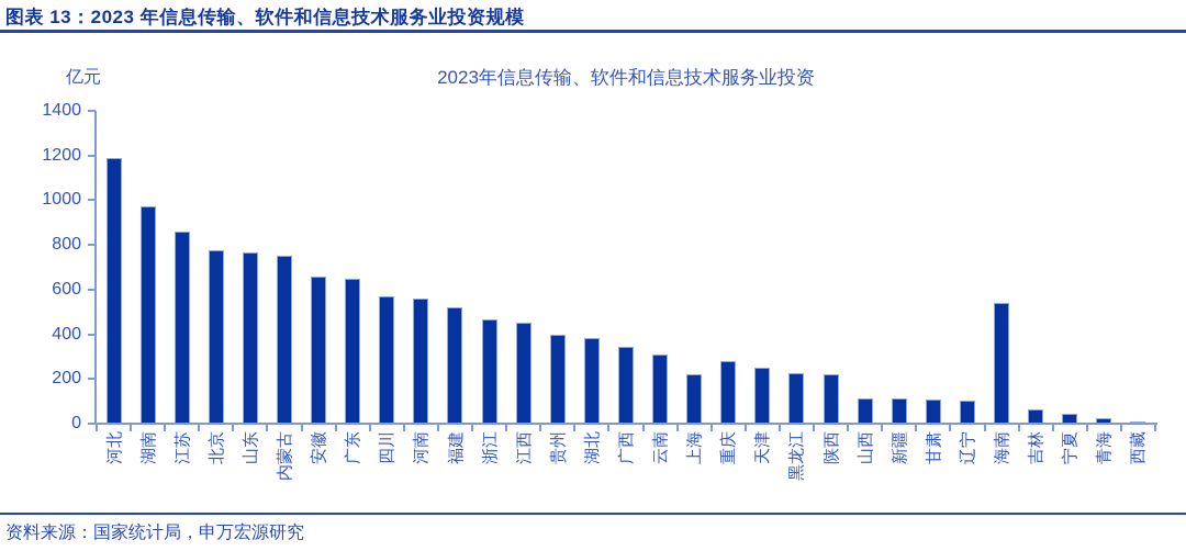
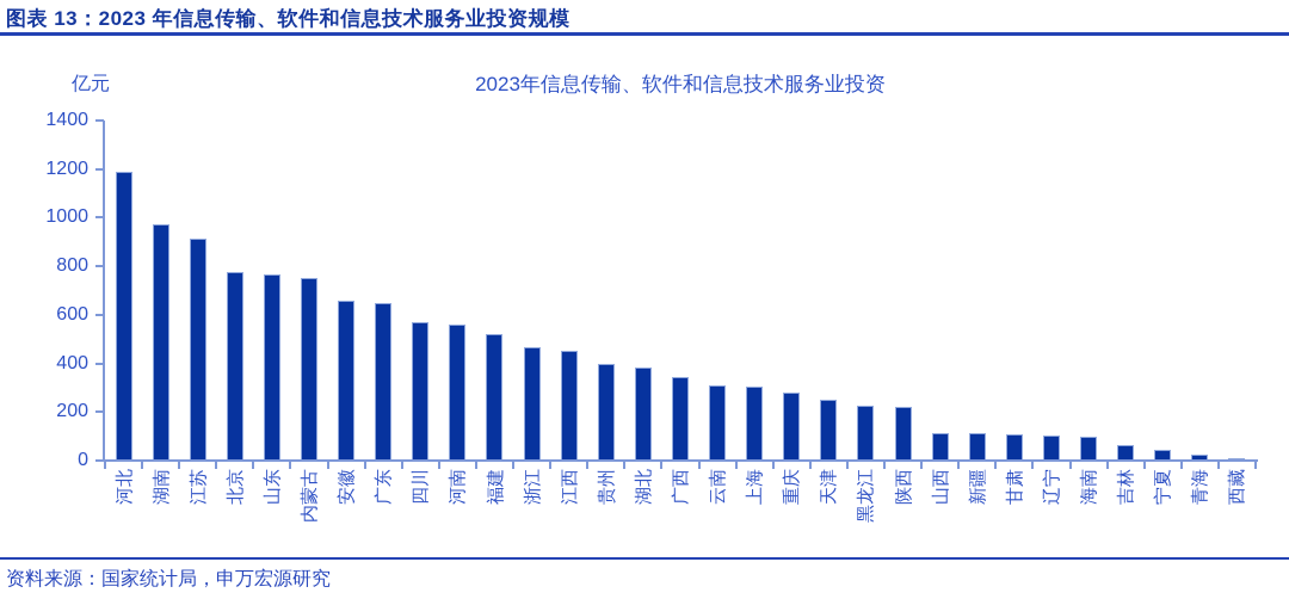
江苏: 860 -> 920
上海: 220 -> 300
海南: 540 -> 100
